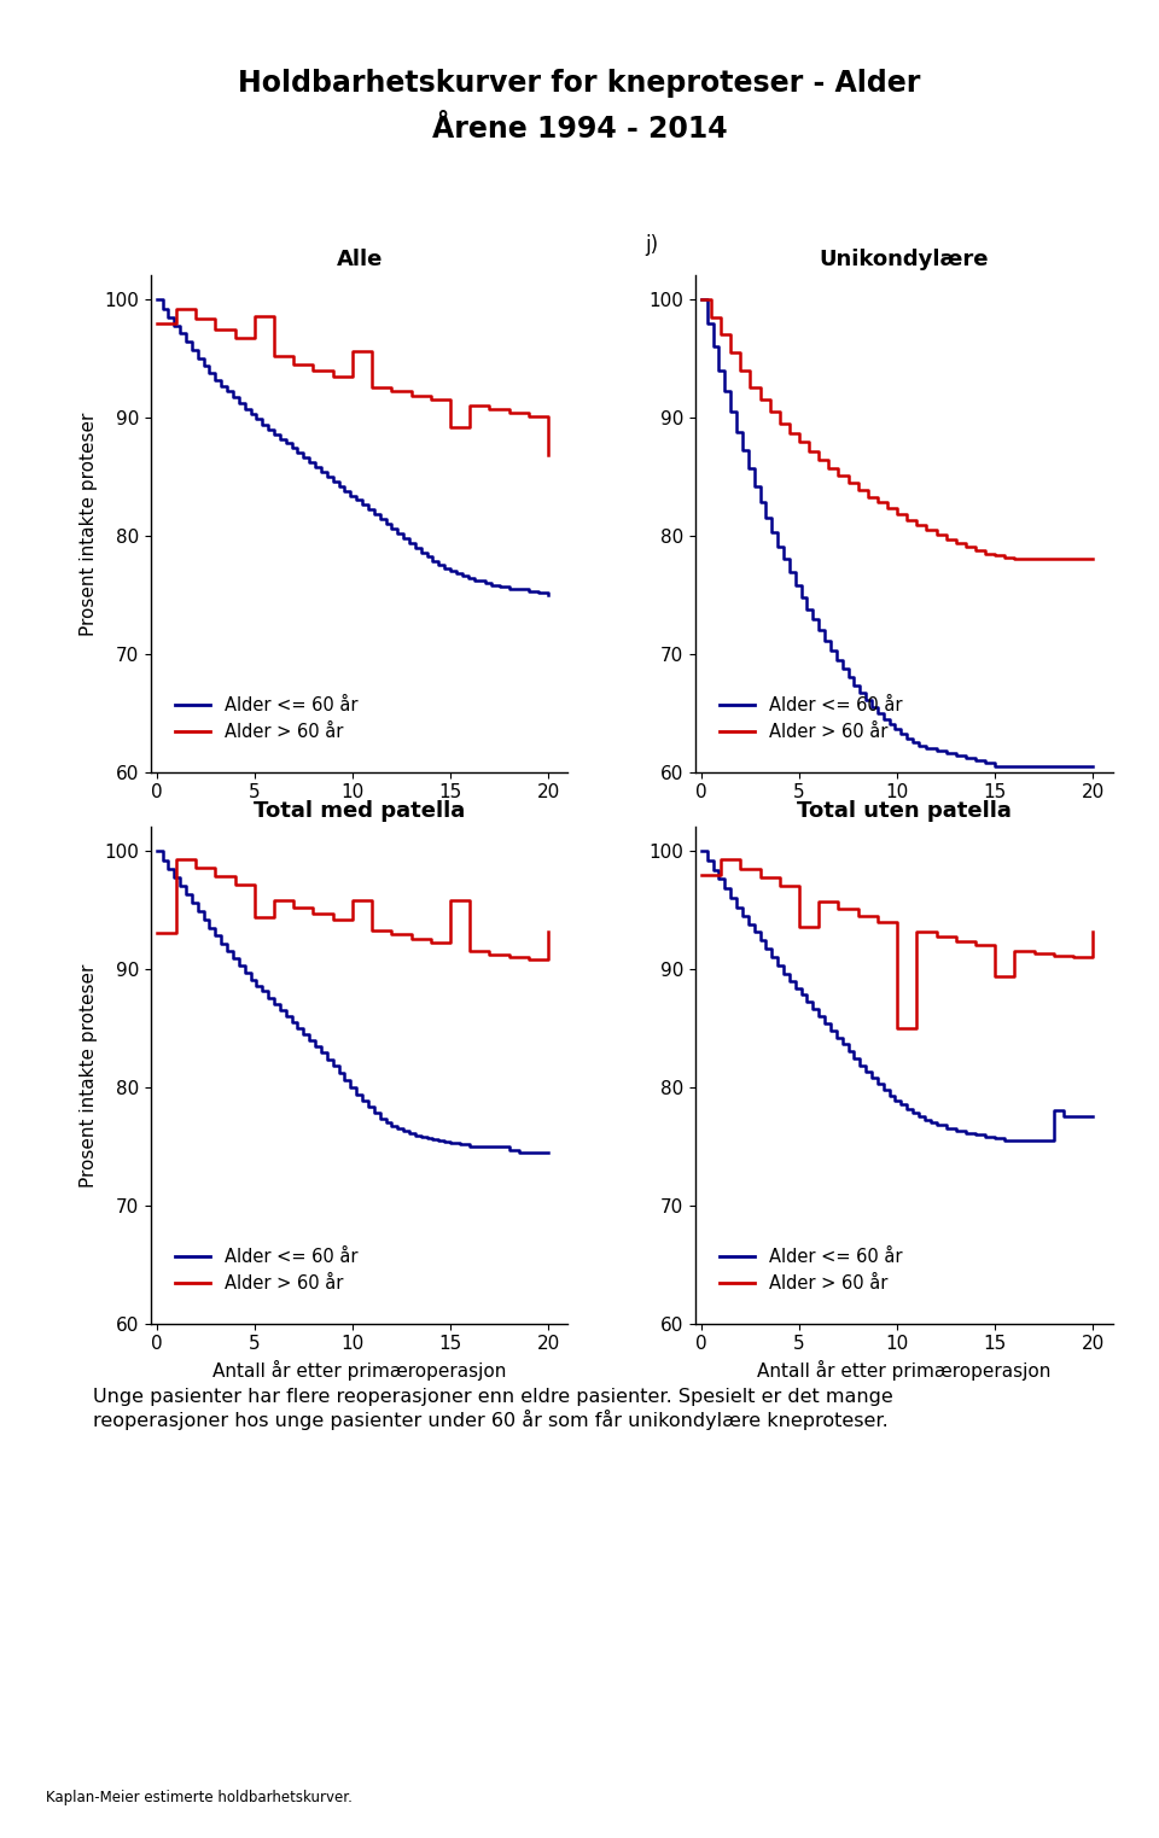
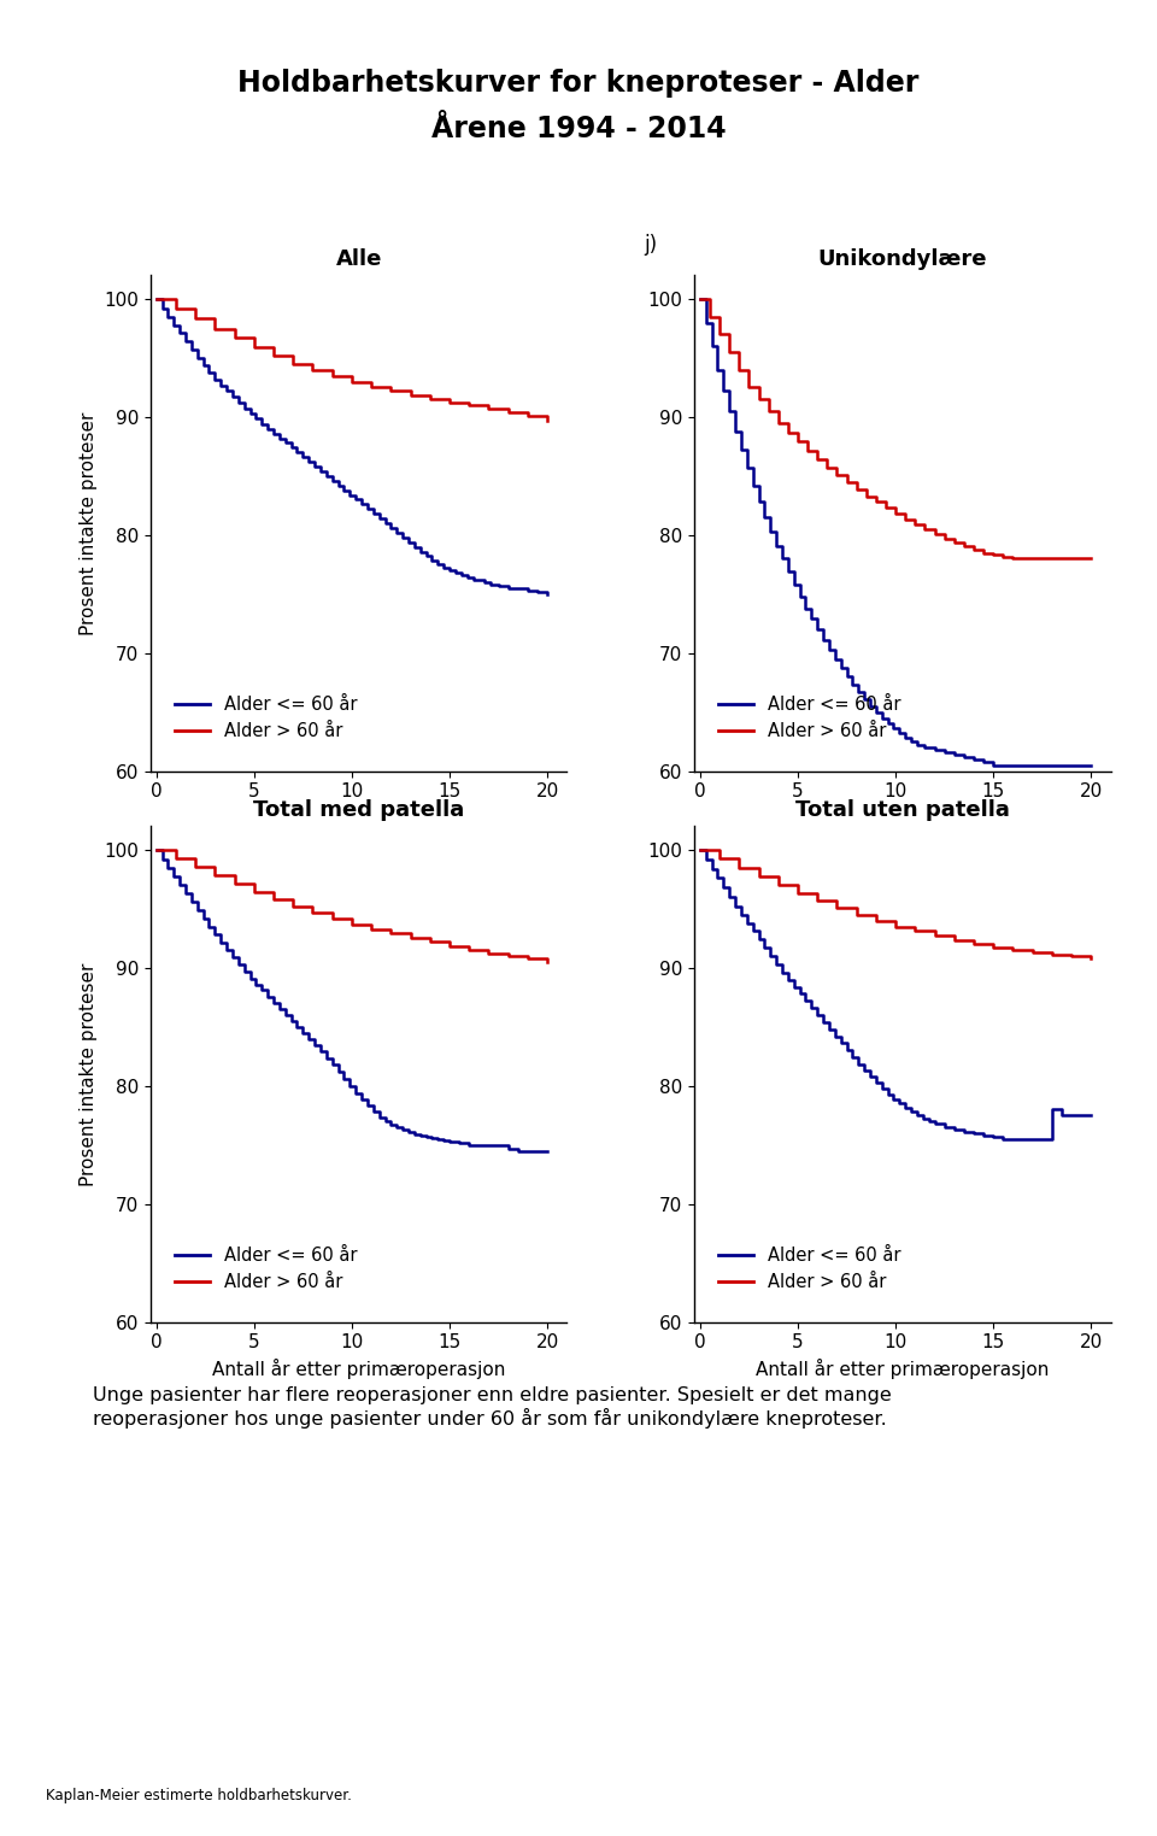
Alle/Alder > 60 år/0: 98.0 -> 100.0
Alle/Alder > 60 år/5: 98.6 -> 95.9
Alle/Alder > 60 år/10: 95.6 -> 93.0
Alle/Alder > 60 år/15: 89.2 -> 91.2
Alle/Alder > 60 år/20: 86.8 -> 89.7
Total med patella/Alder > 60 år/0: 93.0 -> 100.0
Total med patella/Alder > 60 år/5: 94.4 -> 96.4
Total med patella/Alder > 60 år/10: 95.8 -> 93.7
Total med patella/Alder > 60 år/15: 95.8 -> 91.8
Total med patella/Alder > 60 år/20: 93.2 -> 90.5
Total uten patella/Alder > 60 år/0: 98.0 -> 100.0
Total uten patella/Alder > 60 år/5: 93.6 -> 96.3
Total uten patella/Alder > 60 år/10: 85.0 -> 93.5
Total uten patella/Alder > 60 år/15: 89.4 -> 91.7
Total uten patella/Alder > 60 år/20: 93.2 -> 90.8
